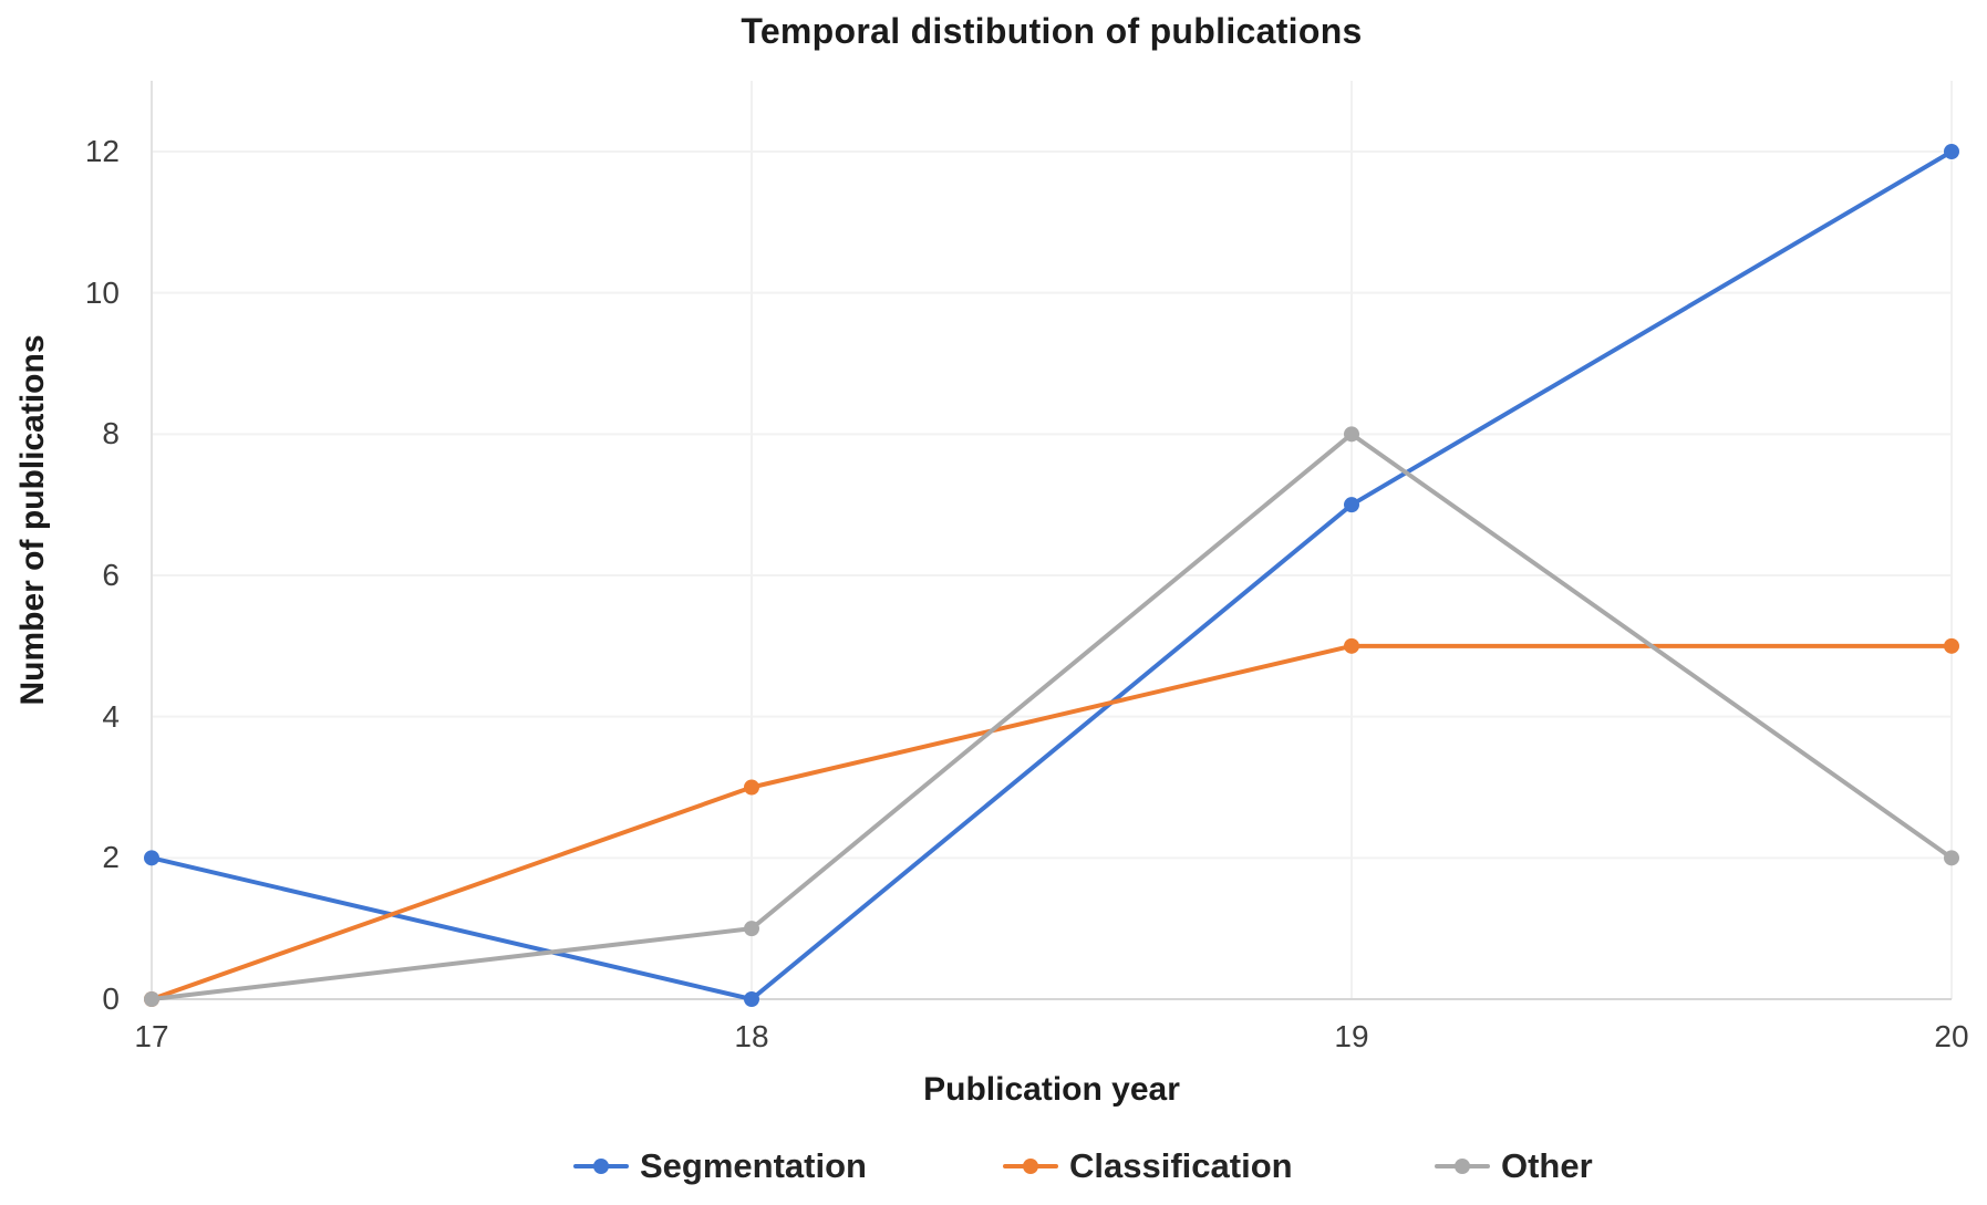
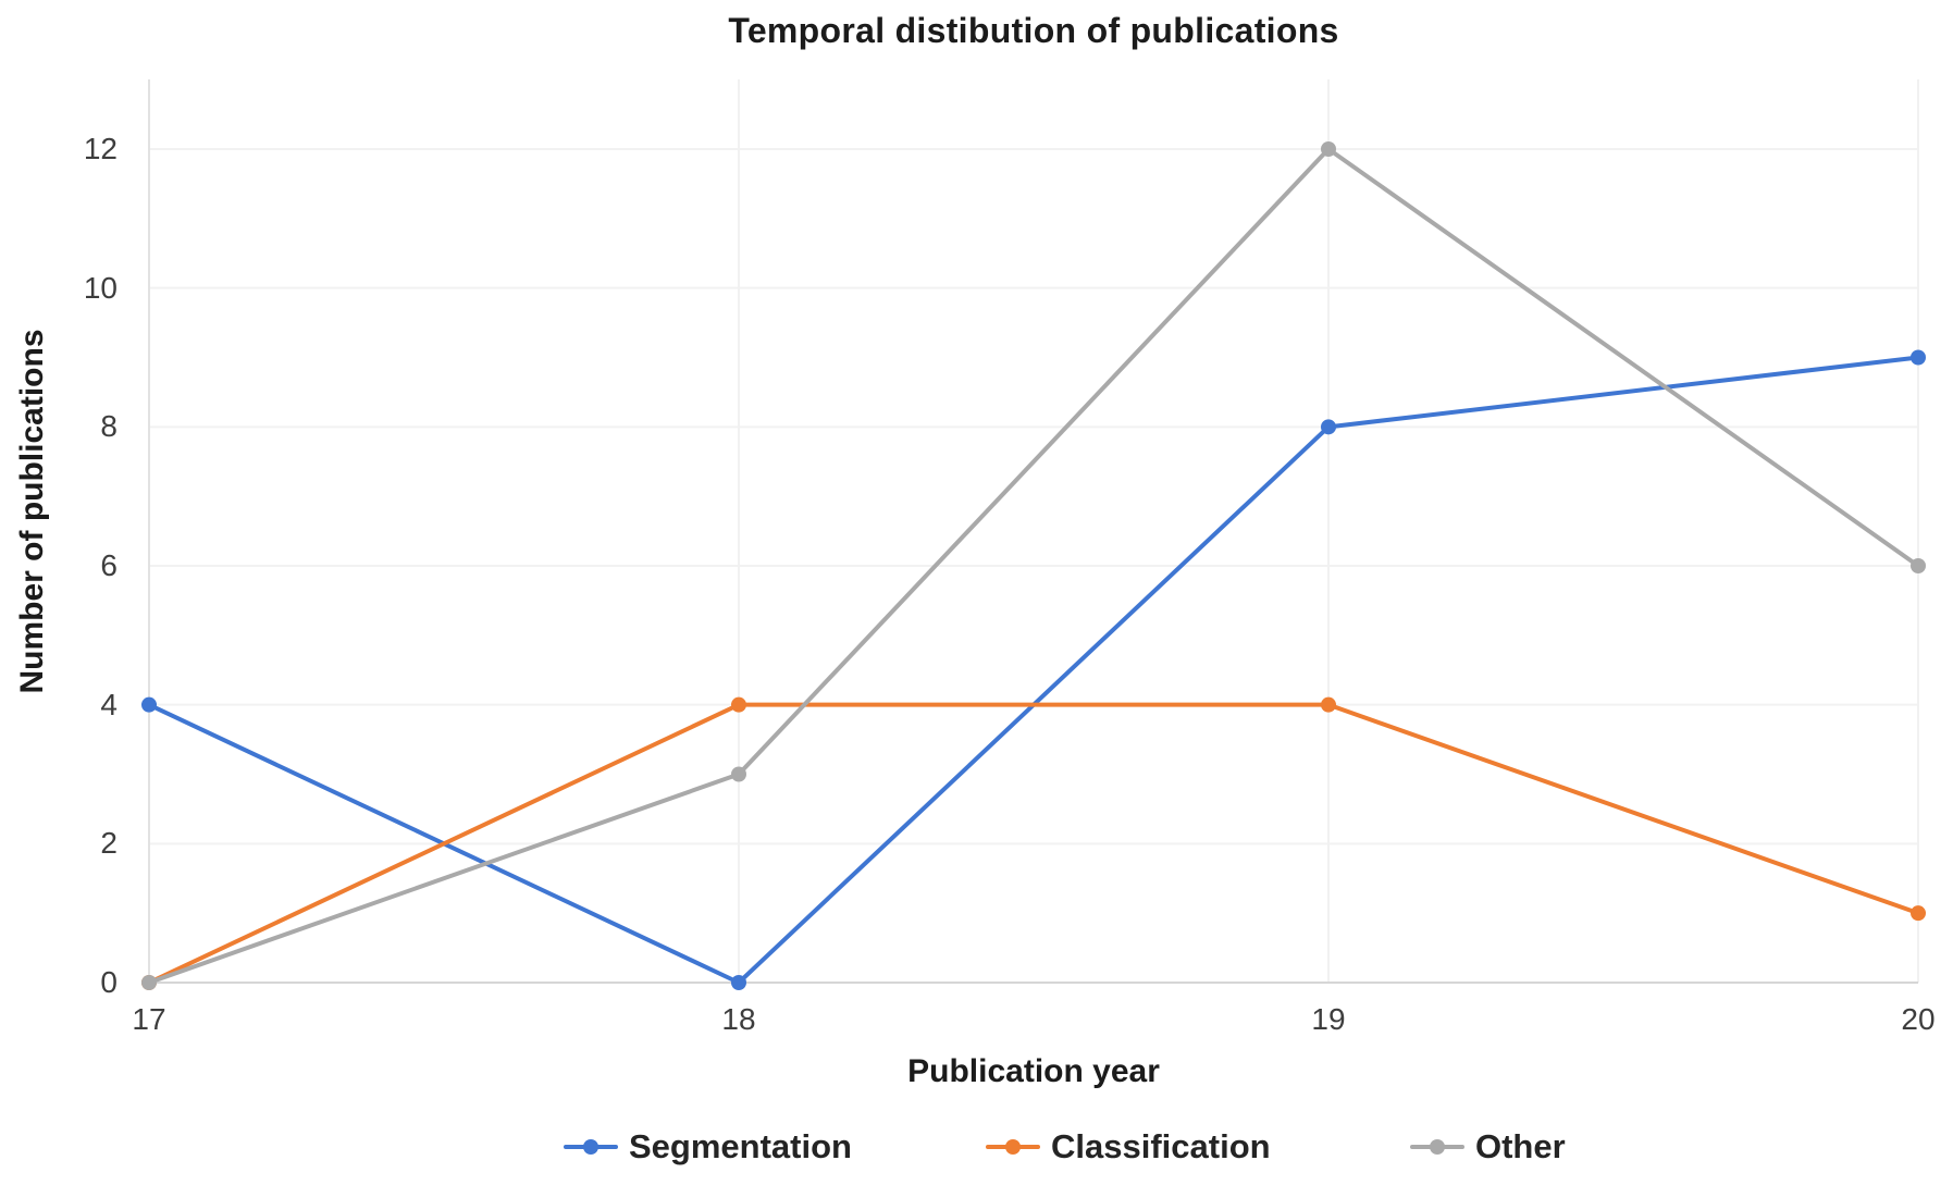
Segmentation/17: 2 -> 4
Classification/18: 3 -> 4
Other/18: 1 -> 3
Segmentation/19: 7 -> 8
Classification/19: 5 -> 4
Other/19: 8 -> 12
Segmentation/20: 12 -> 9
Classification/20: 5 -> 1
Other/20: 2 -> 6
